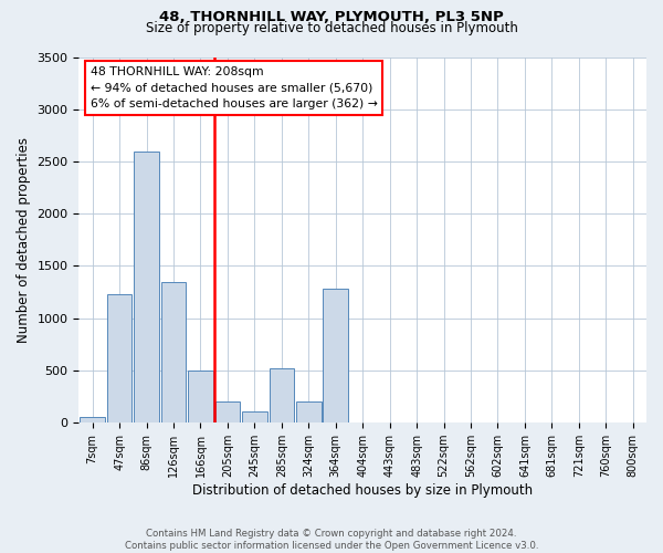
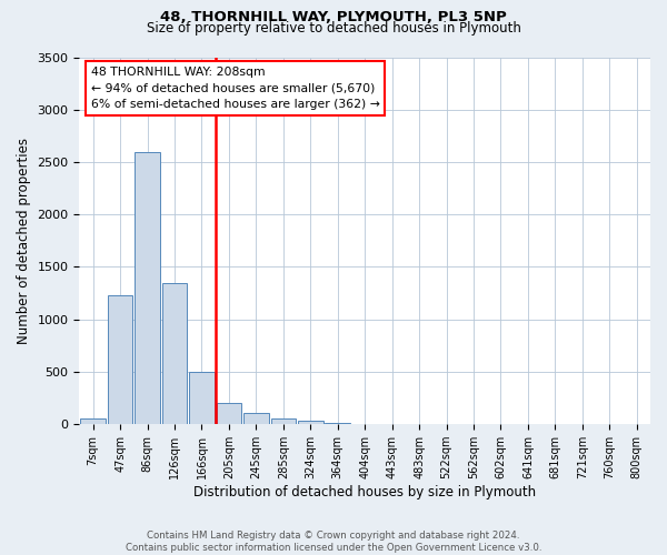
285sqm: 520 -> 50
324sqm: 200 -> 30
364sqm: 1280 -> 10
